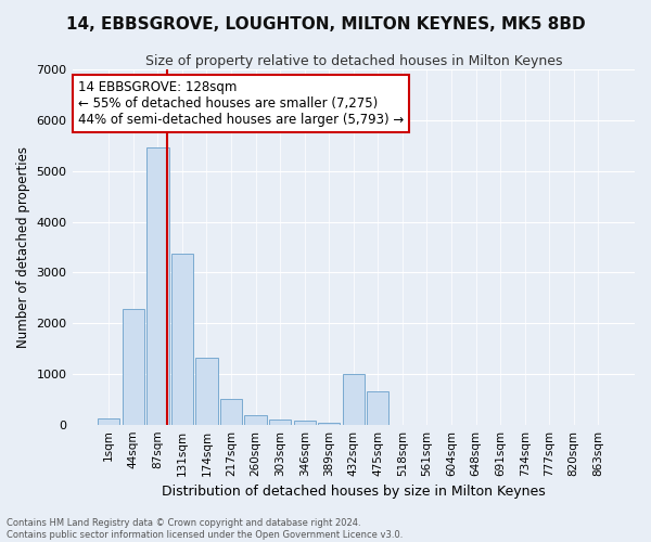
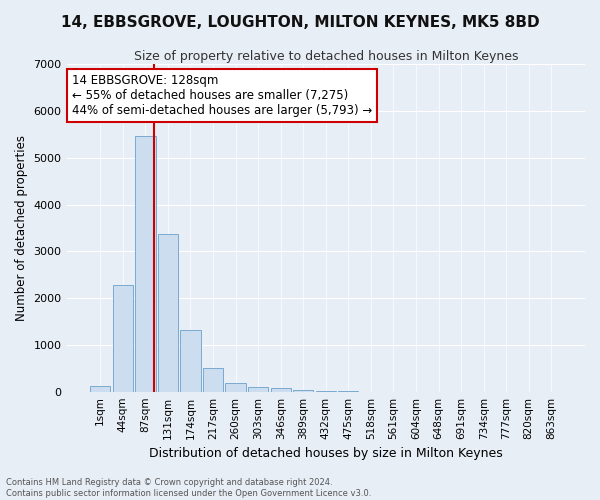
432sqm: 1000 -> 20
475sqm: 650 -> 10
